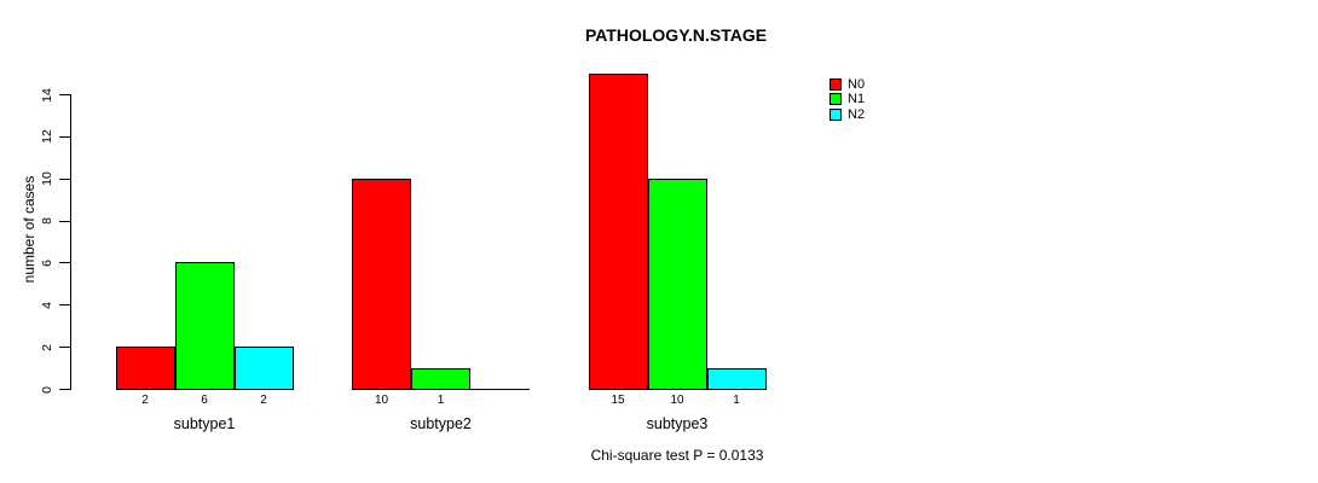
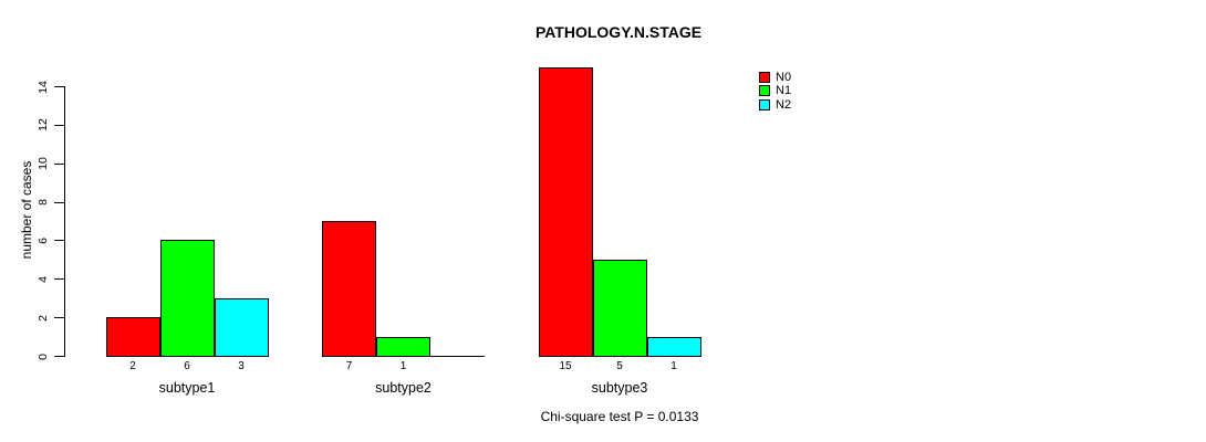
N2/subtype1: 2 -> 3
N0/subtype2: 10 -> 7
N1/subtype3: 10 -> 5
